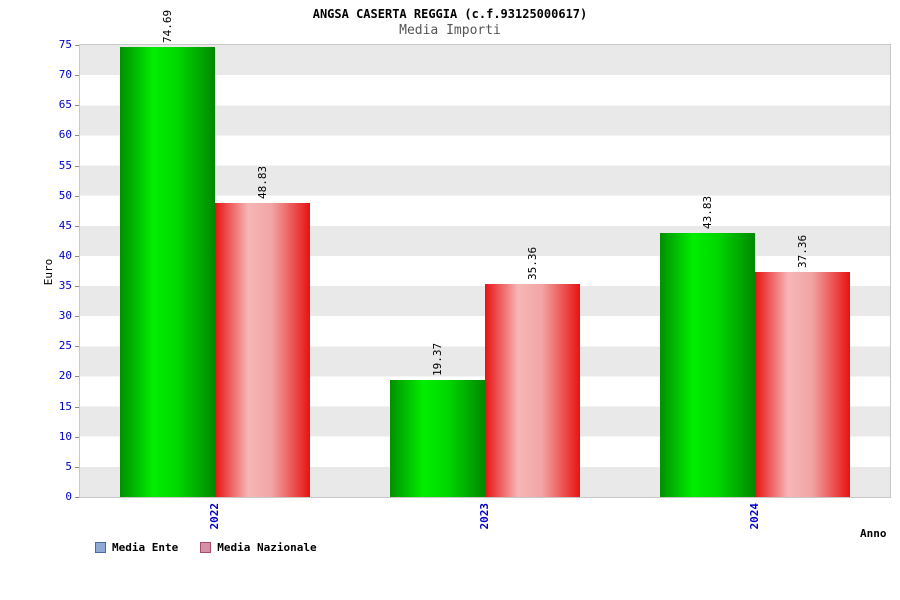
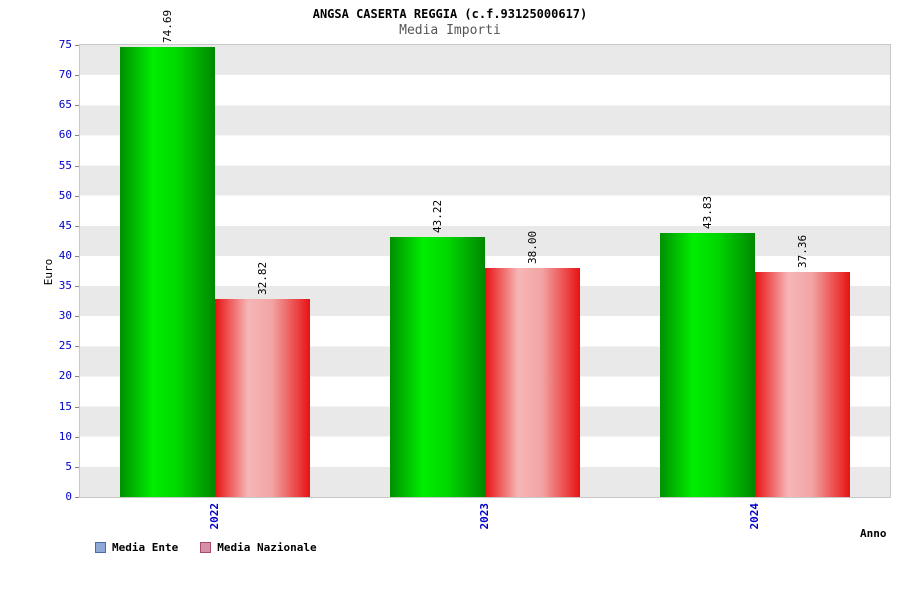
Media Nazionale/2022: 48.83 -> 32.82
Media Ente/2023: 19.37 -> 43.22
Media Nazionale/2023: 35.36 -> 38.00
